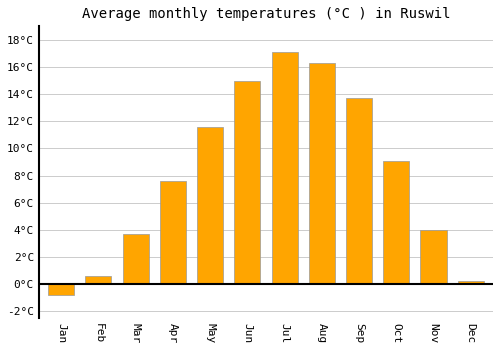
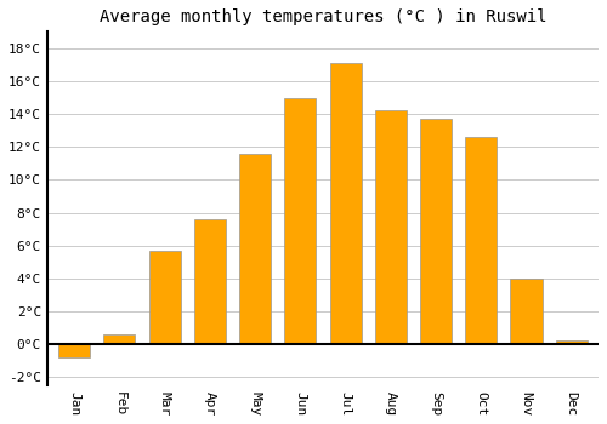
Mar: 3.7°C -> 5.7°C
Aug: 16.3°C -> 14.2°C
Oct: 9.1°C -> 12.6°C
